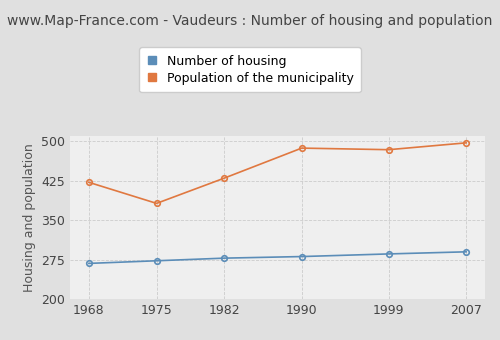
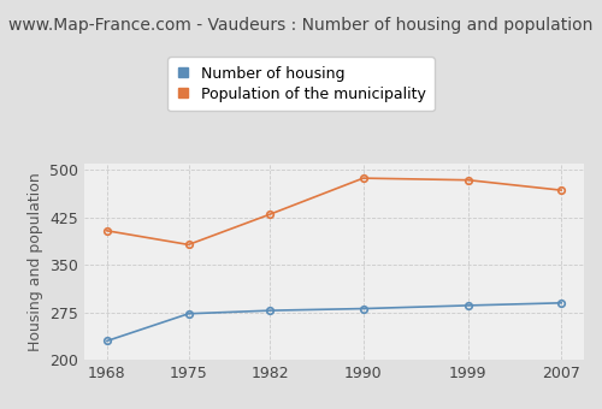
Number of housing/1968: 268 -> 230
Population of the municipality/1968: 422 -> 404
Population of the municipality/2007: 497 -> 468
